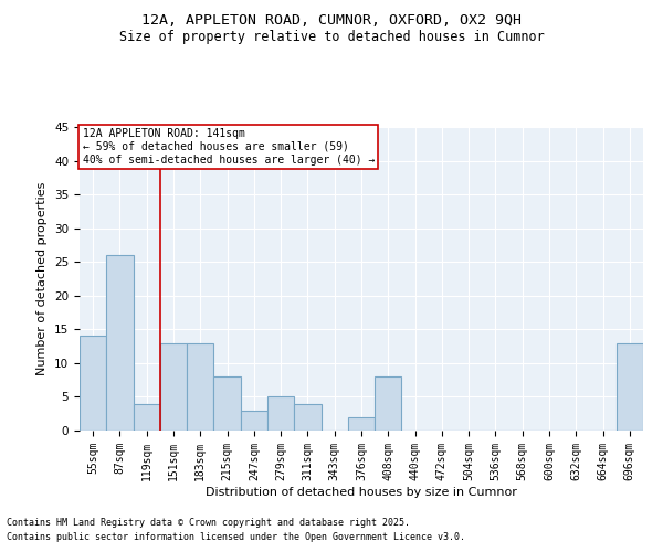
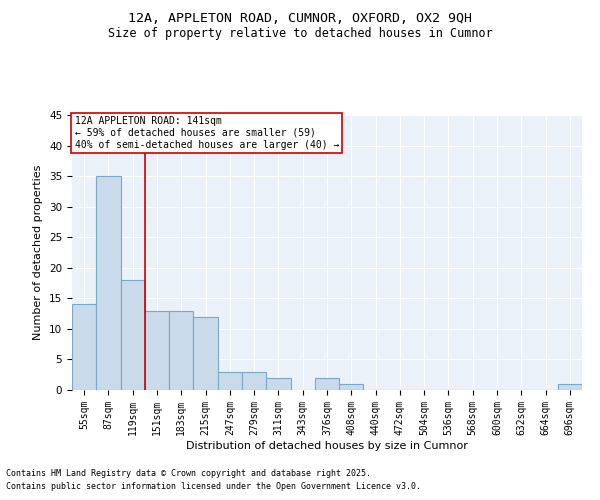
87sqm: 26 -> 35
119sqm: 4 -> 18
215sqm: 8 -> 12
279sqm: 5 -> 3
311sqm: 4 -> 2
408sqm: 8 -> 1
696sqm: 13 -> 1
